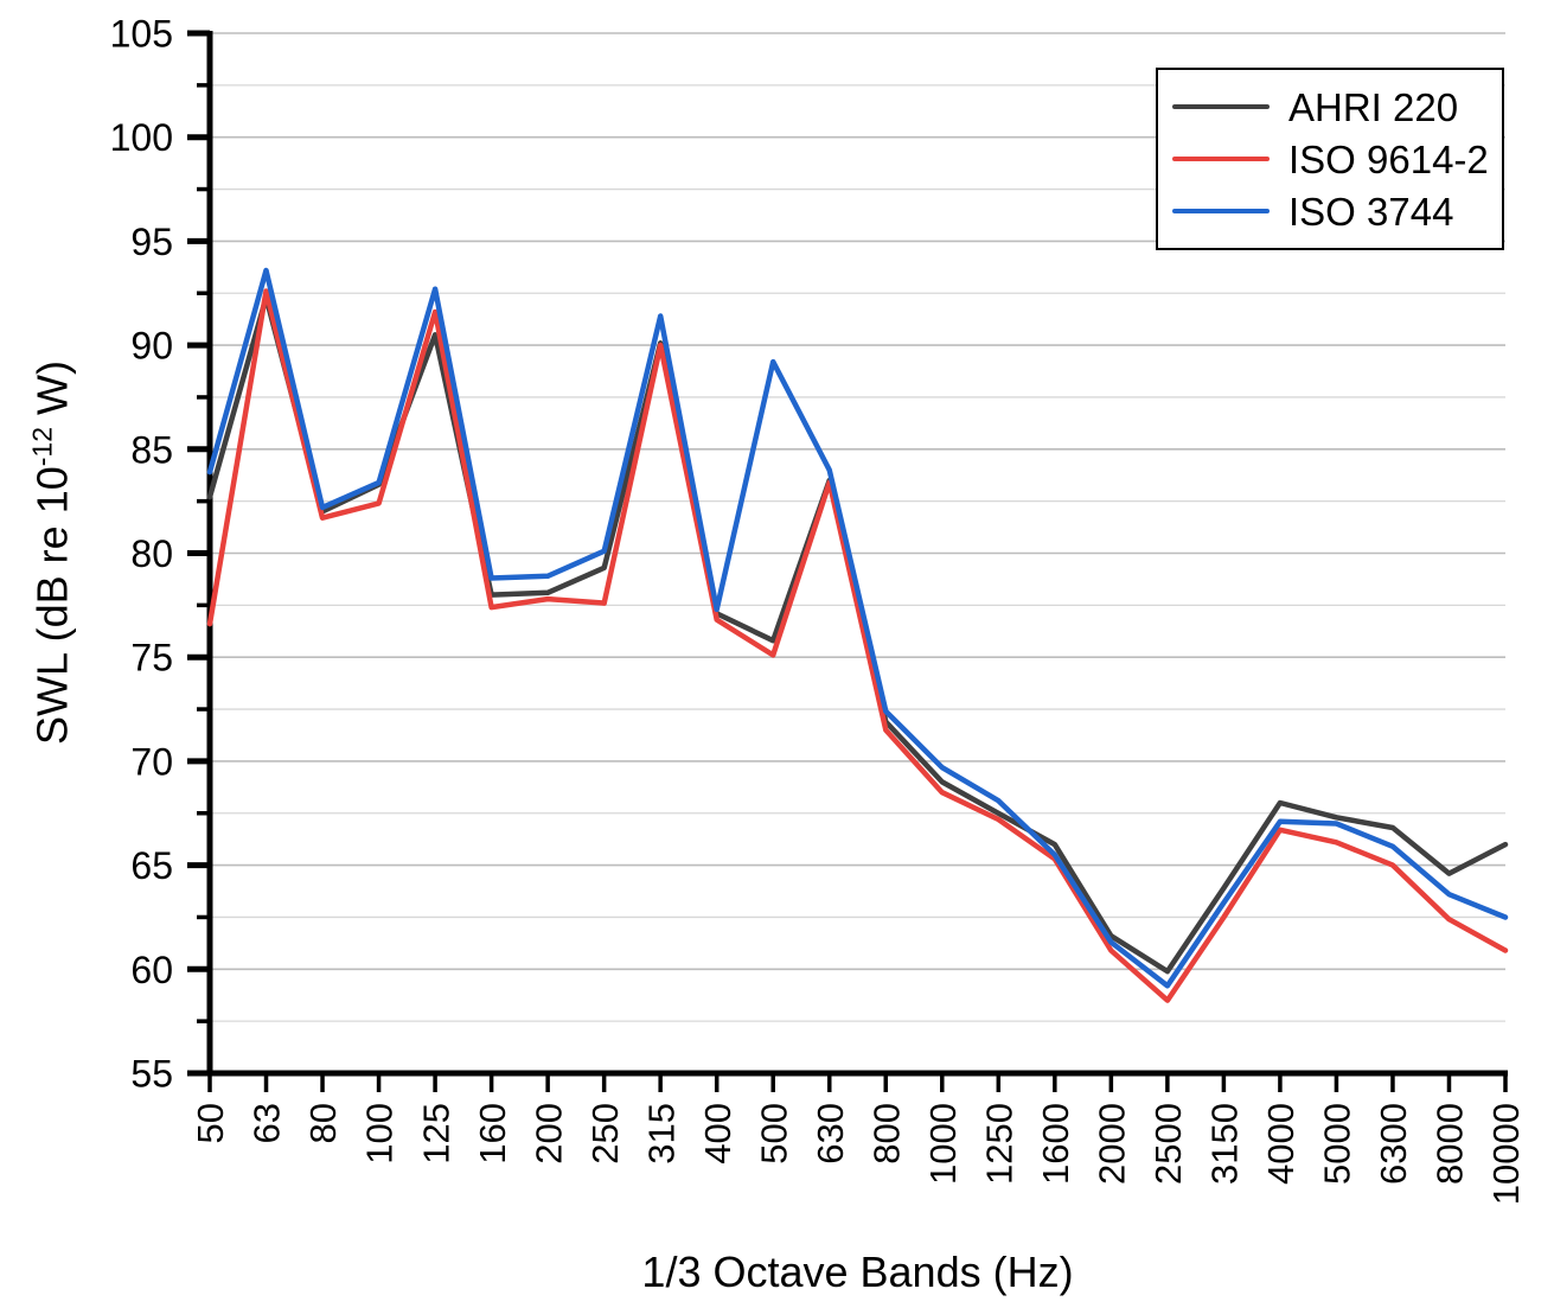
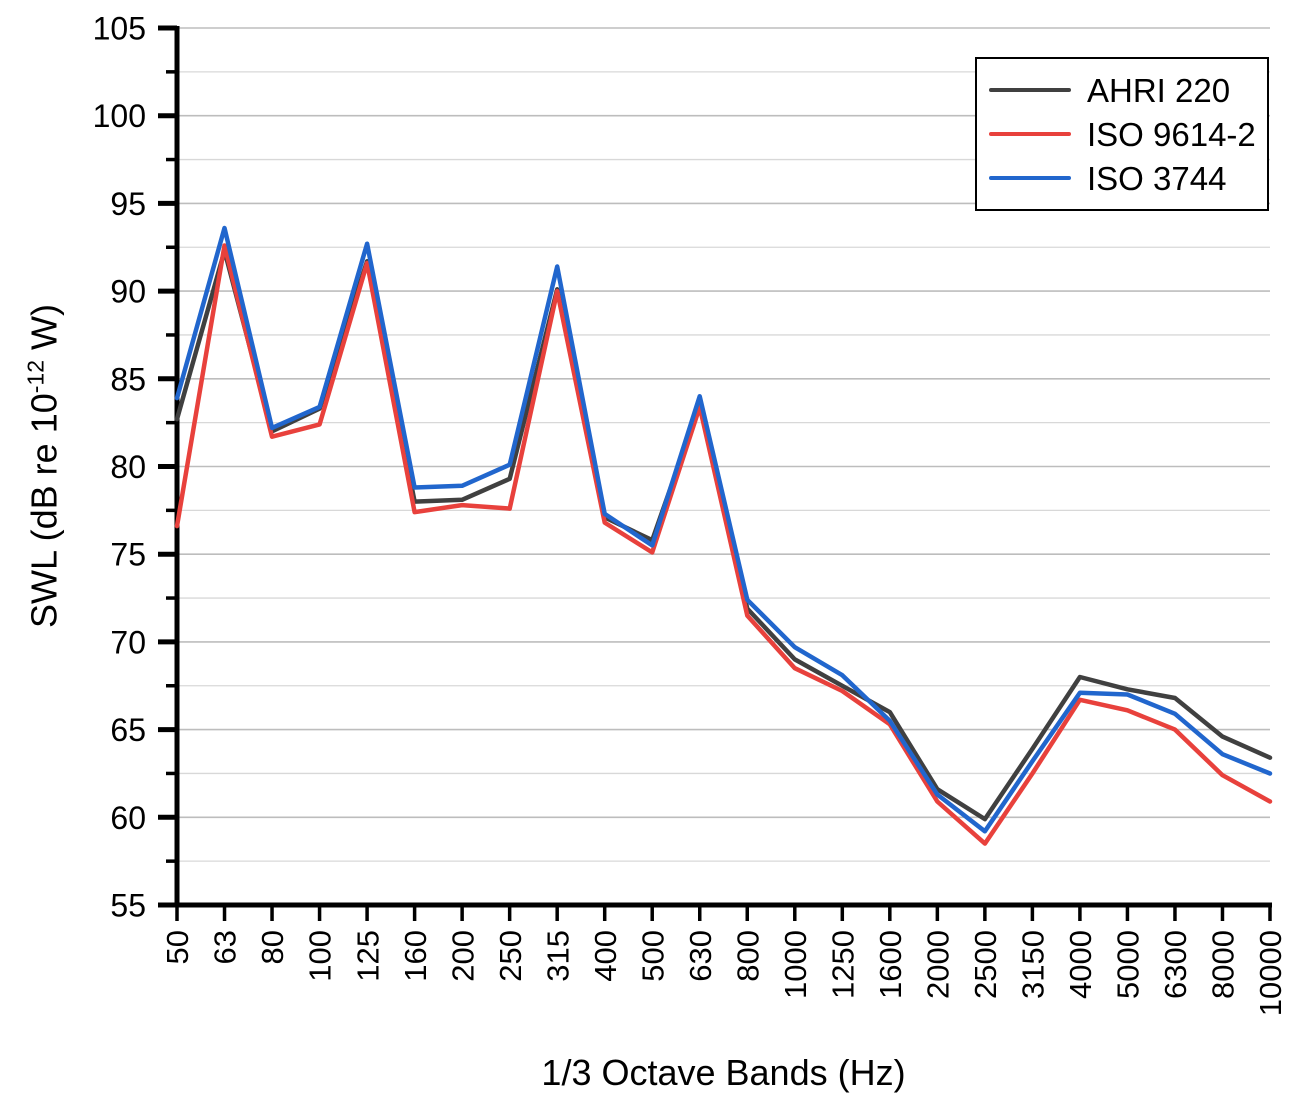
AHRI 220/125: 90.5 -> 91.7
ISO 3744/500: 89.2 -> 75.5
AHRI 220/10000: 66.0 -> 63.4
